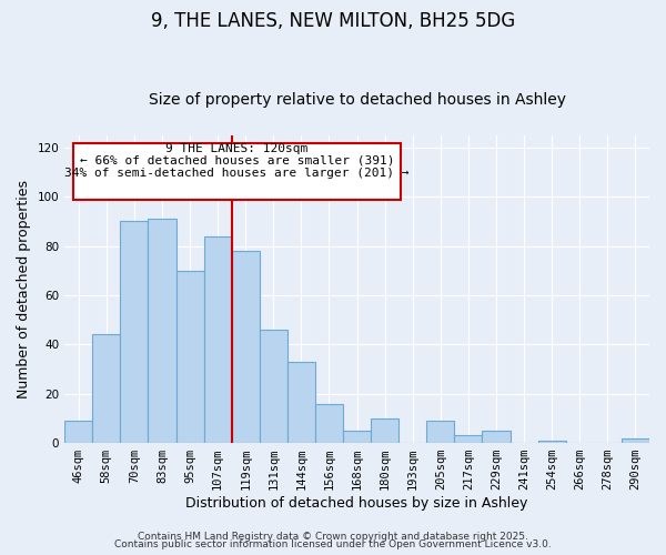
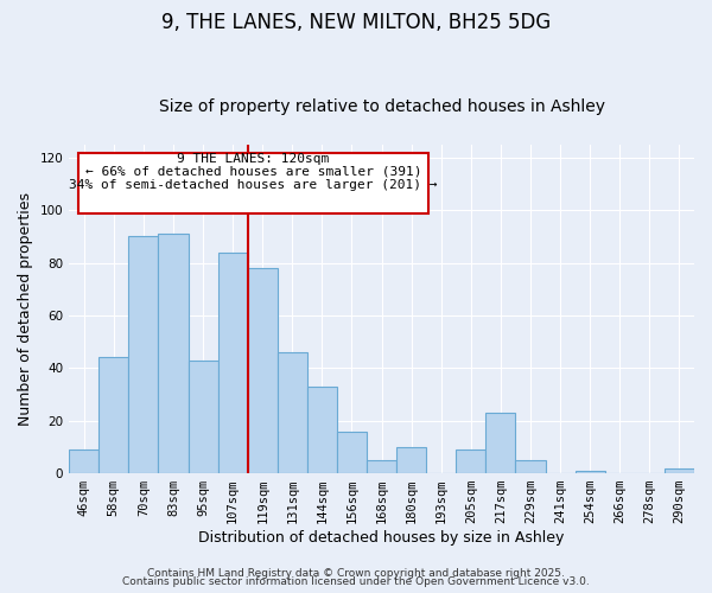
95sqm: 70 -> 43
217sqm: 3 -> 23
